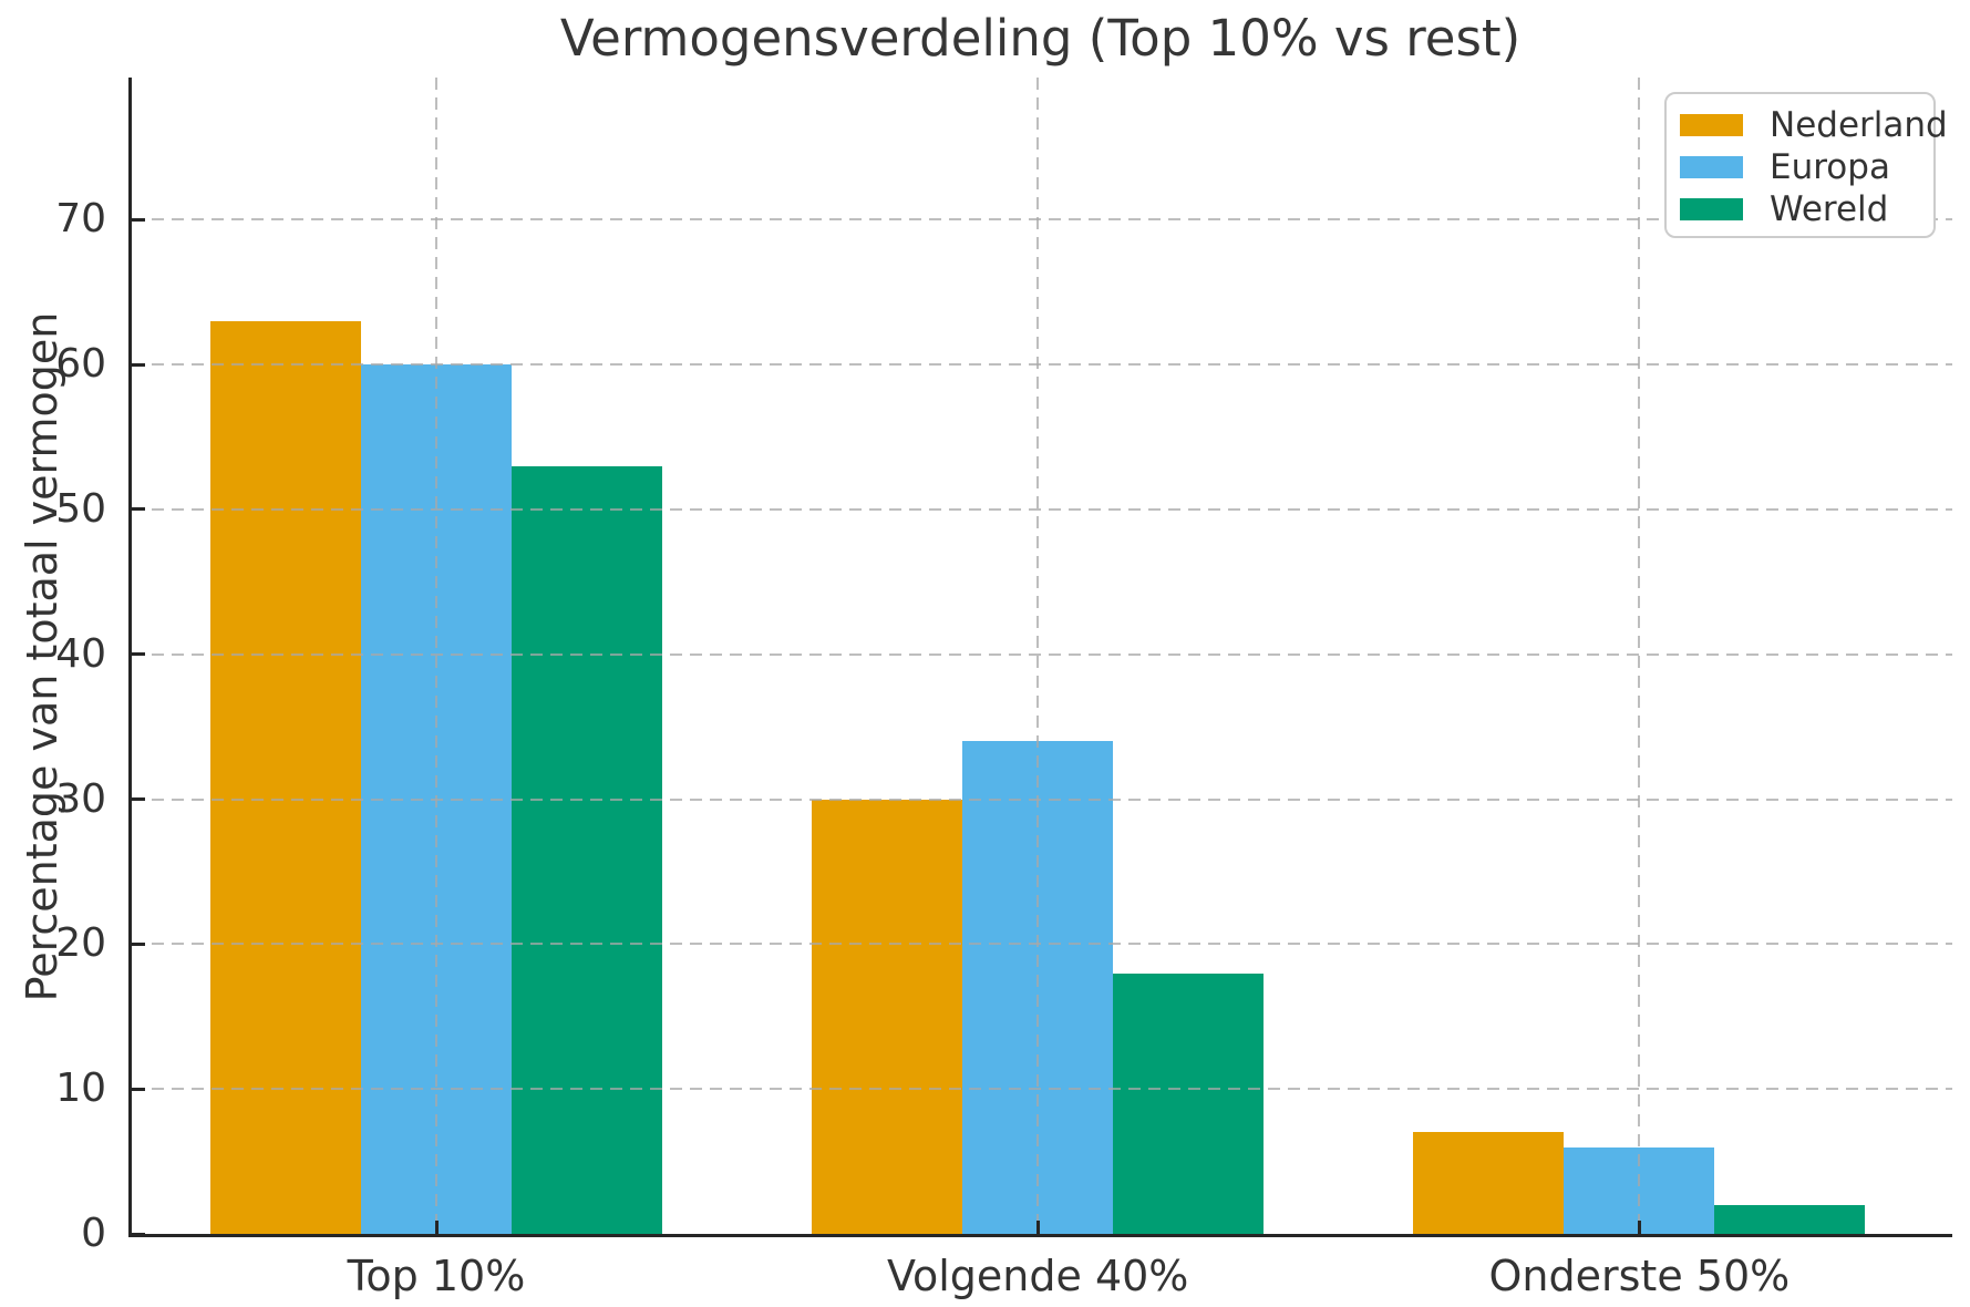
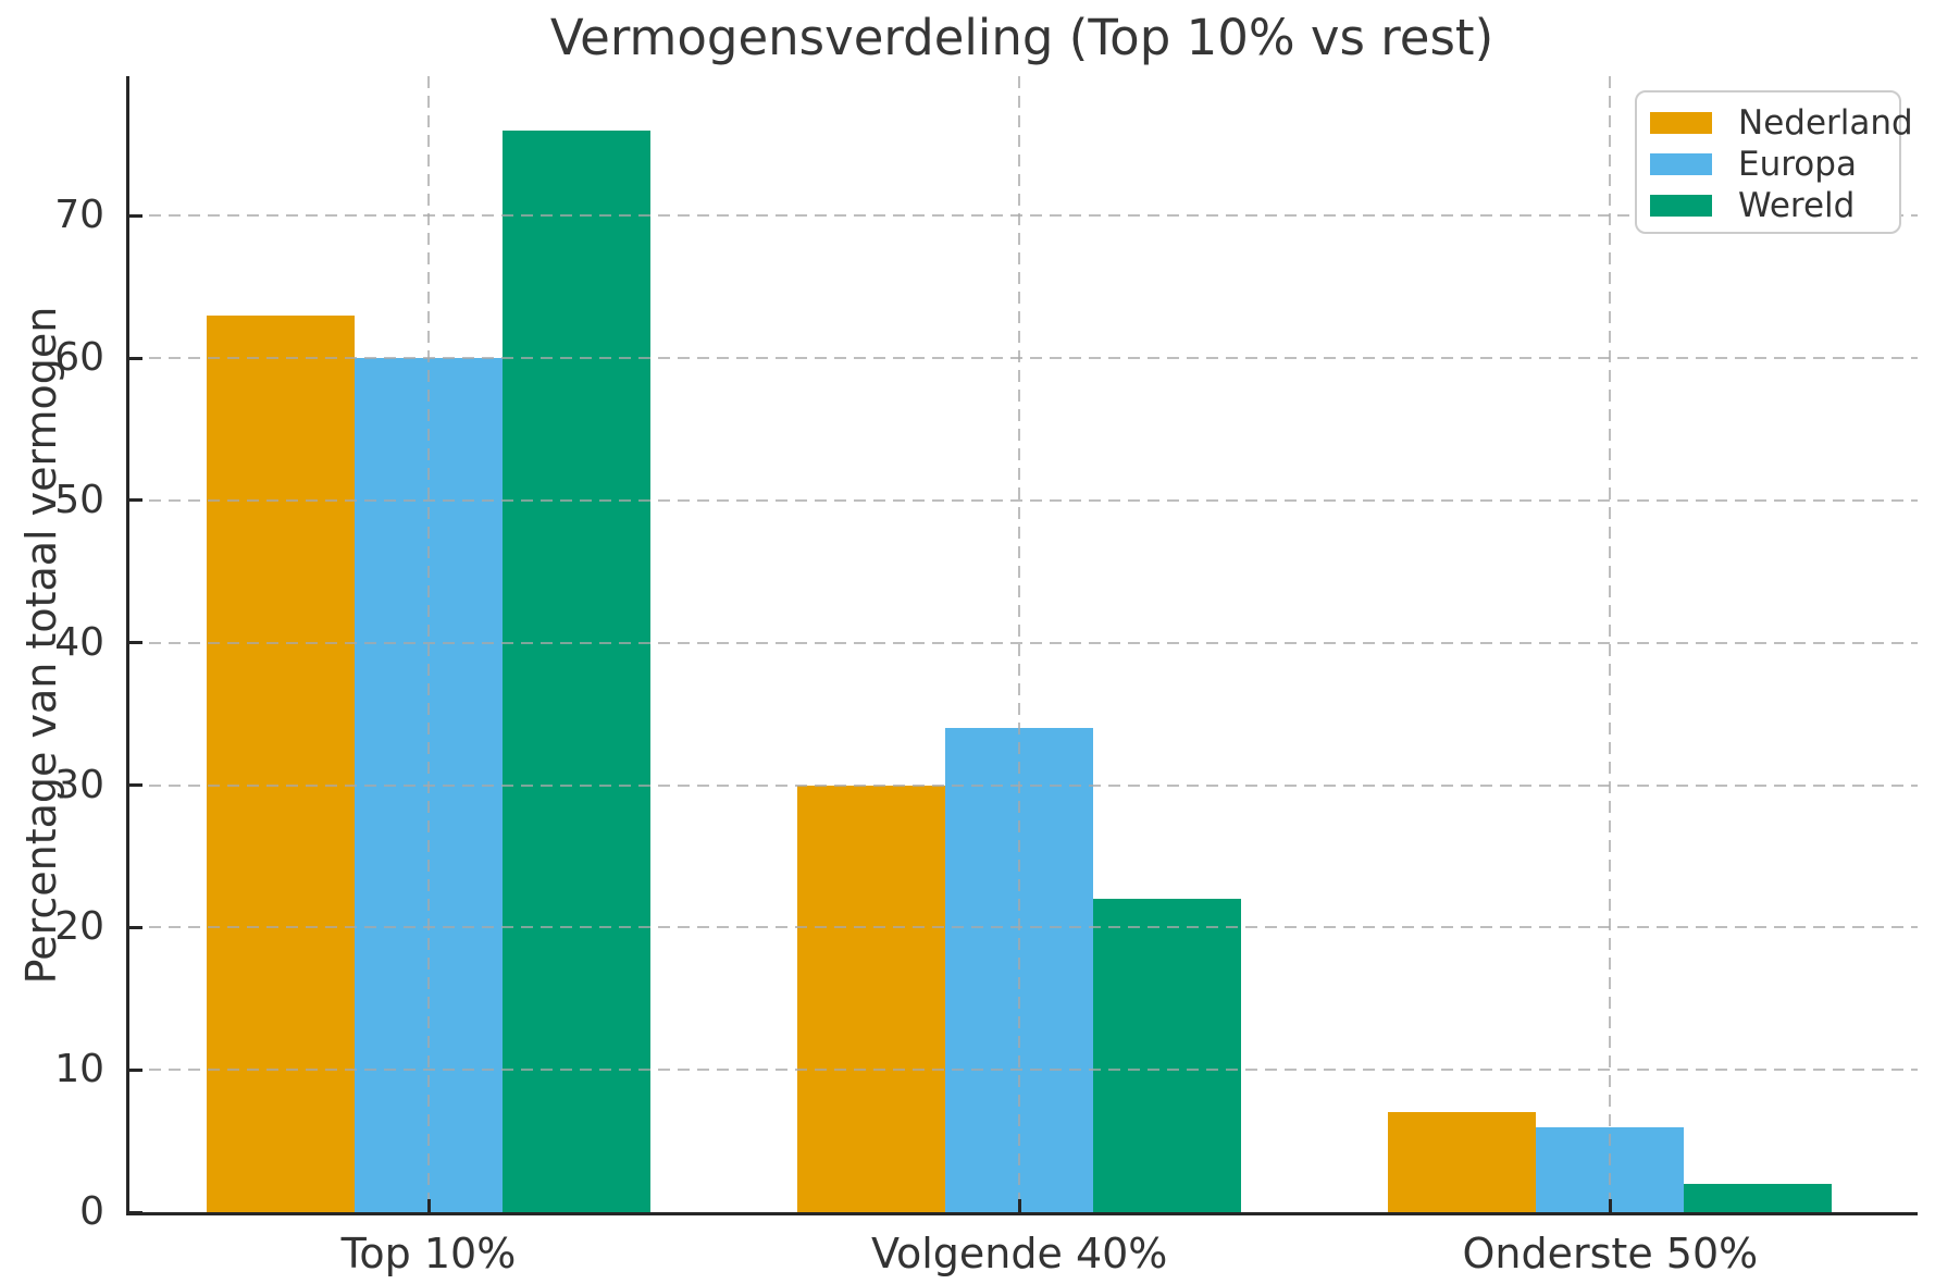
Wereld/Top 10%: 53 -> 76
Wereld/Volgende 40%: 18 -> 22
